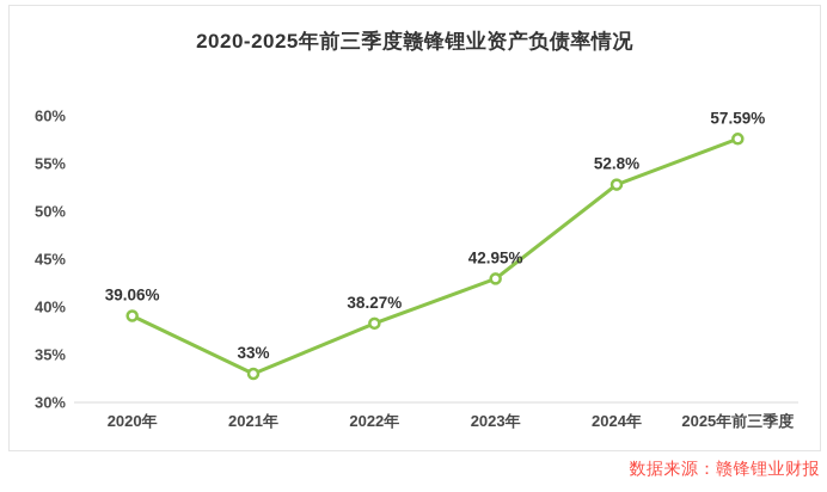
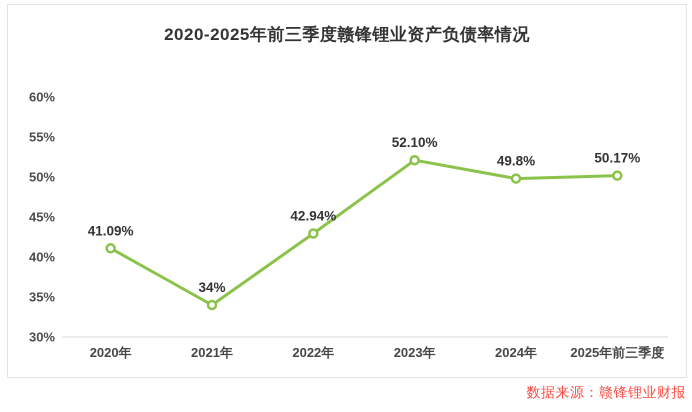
2020年: 39.06% -> 41.09%
2021年: 33% -> 34%
2022年: 38.27% -> 42.94%
2023年: 42.95% -> 52.10%
2024年: 52.8% -> 49.8%
2025年前三季度: 57.59% -> 50.17%
